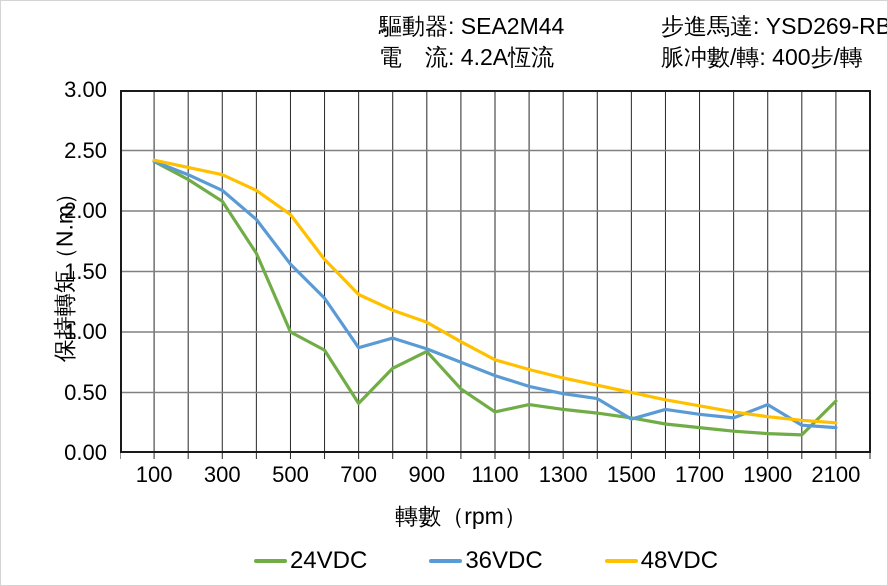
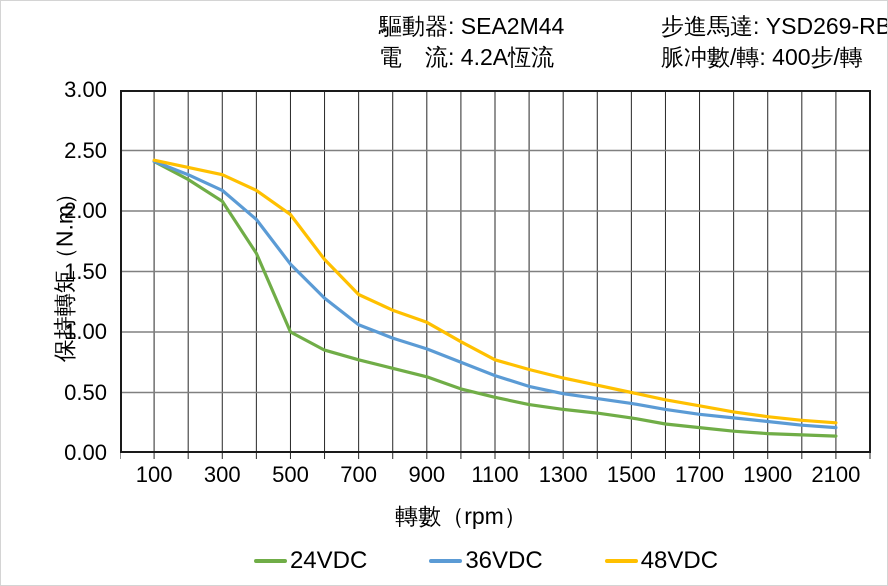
24VDC/700: 0.41 -> 0.77
36VDC/700: 0.87 -> 1.06
24VDC/900: 0.84 -> 0.63
24VDC/1100: 0.34 -> 0.46
36VDC/1500: 0.28 -> 0.41
36VDC/1900: 0.40 -> 0.26
24VDC/2100: 0.43 -> 0.14
